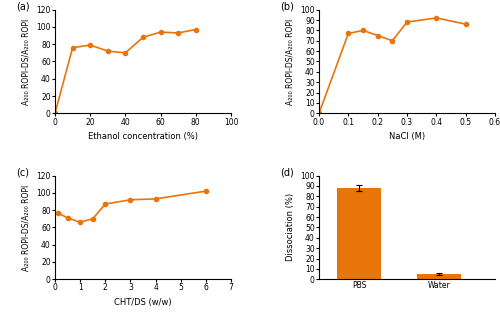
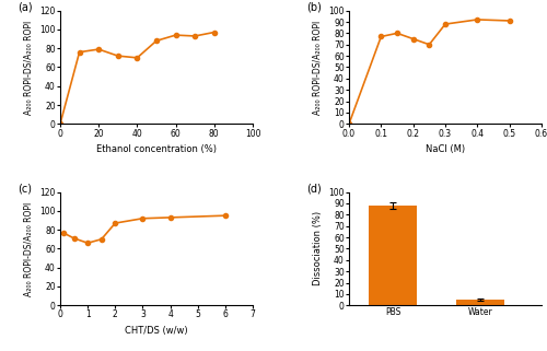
0.5: 86 -> 91
6: 102 -> 95
